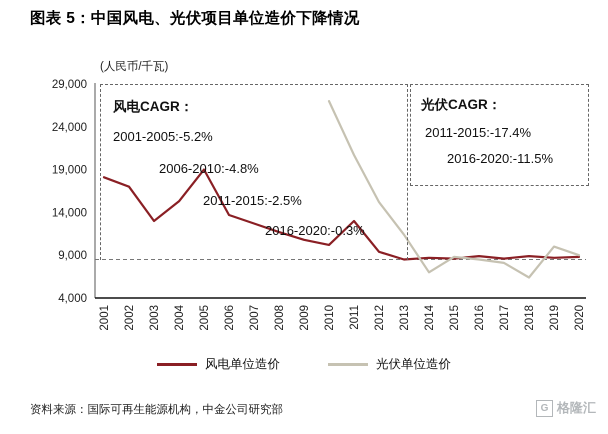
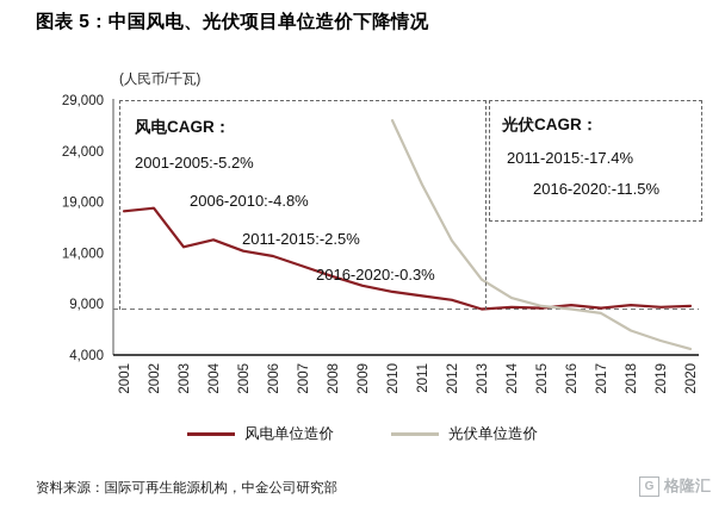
风电单位造价/2002: 17000 -> 18000
风电单位造价/2003: 13000 -> 15000
风电单位造价/2005: 19000 -> 14000
风电单位造价/2011: 13000 -> 10000
光伏单位造价/2014: 7000 -> 10000
光伏单位造价/2019: 10000 -> 5000
光伏单位造价/2020: 9000 -> 5000
